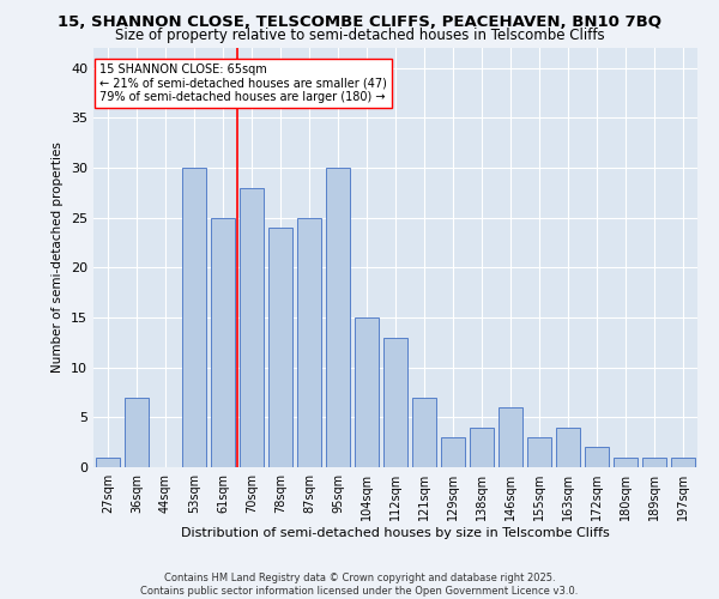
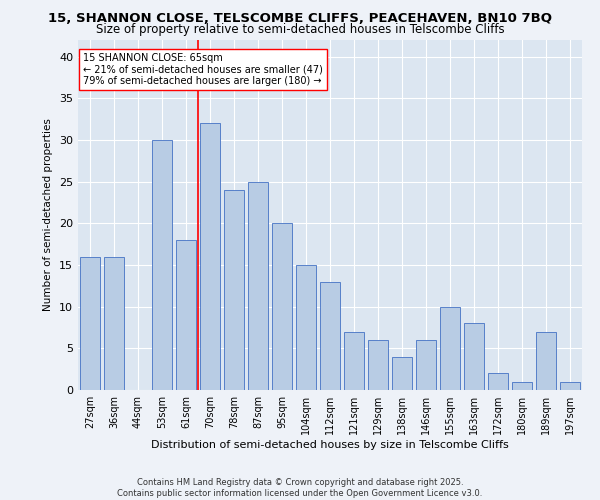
27sqm: 1 -> 16
36sqm: 7 -> 16
61sqm: 25 -> 18
70sqm: 28 -> 32
95sqm: 30 -> 20
129sqm: 3 -> 6
155sqm: 3 -> 10
163sqm: 4 -> 8
189sqm: 1 -> 7
